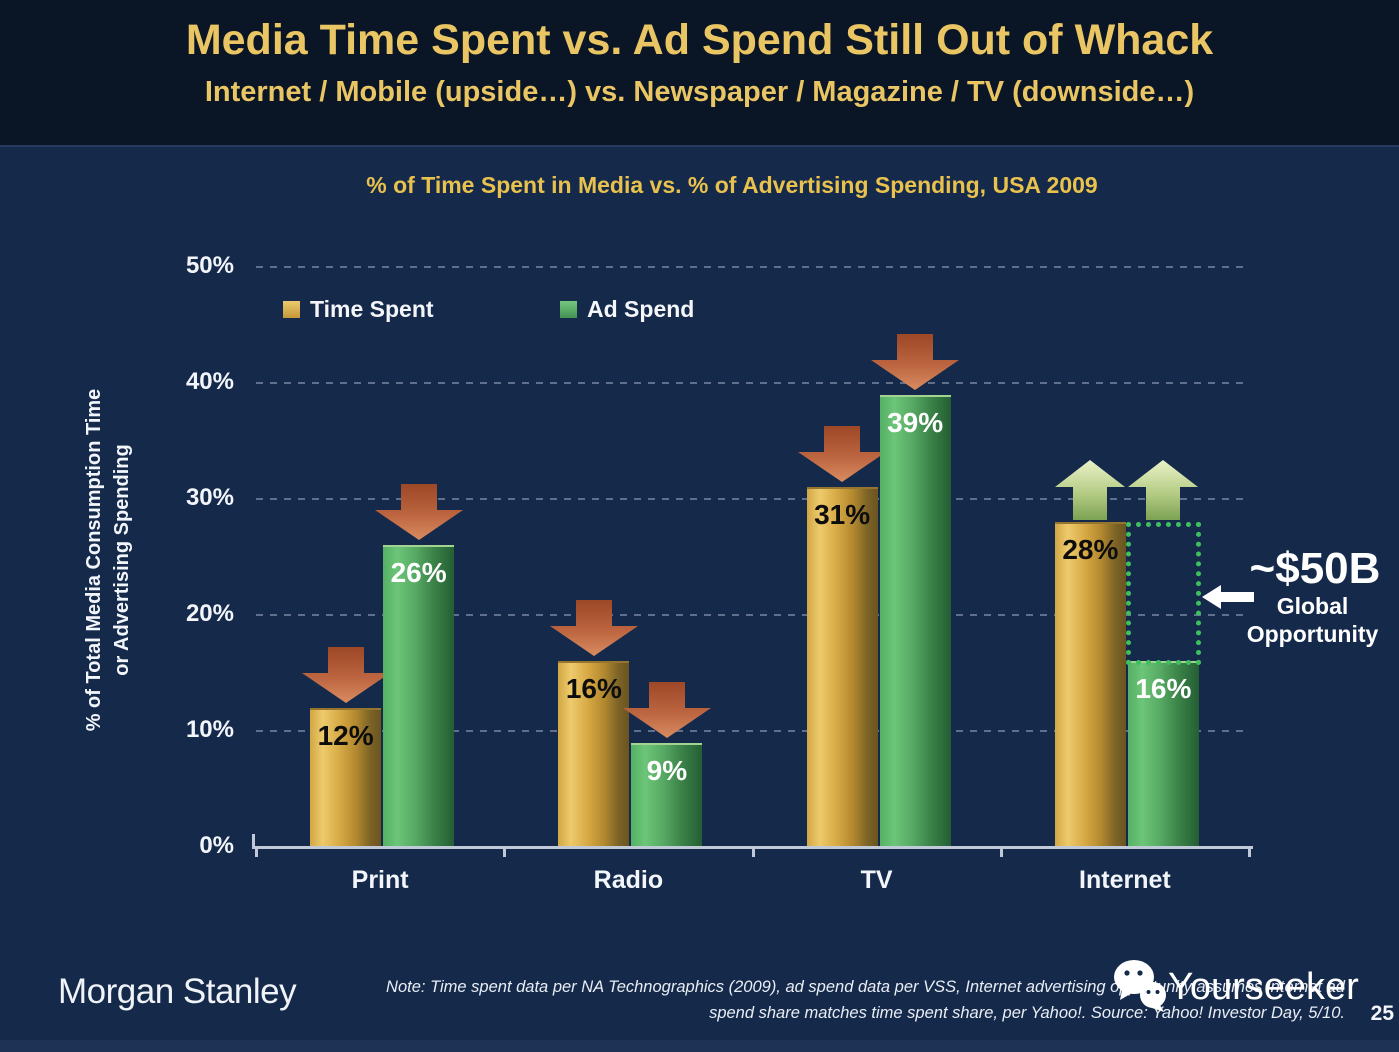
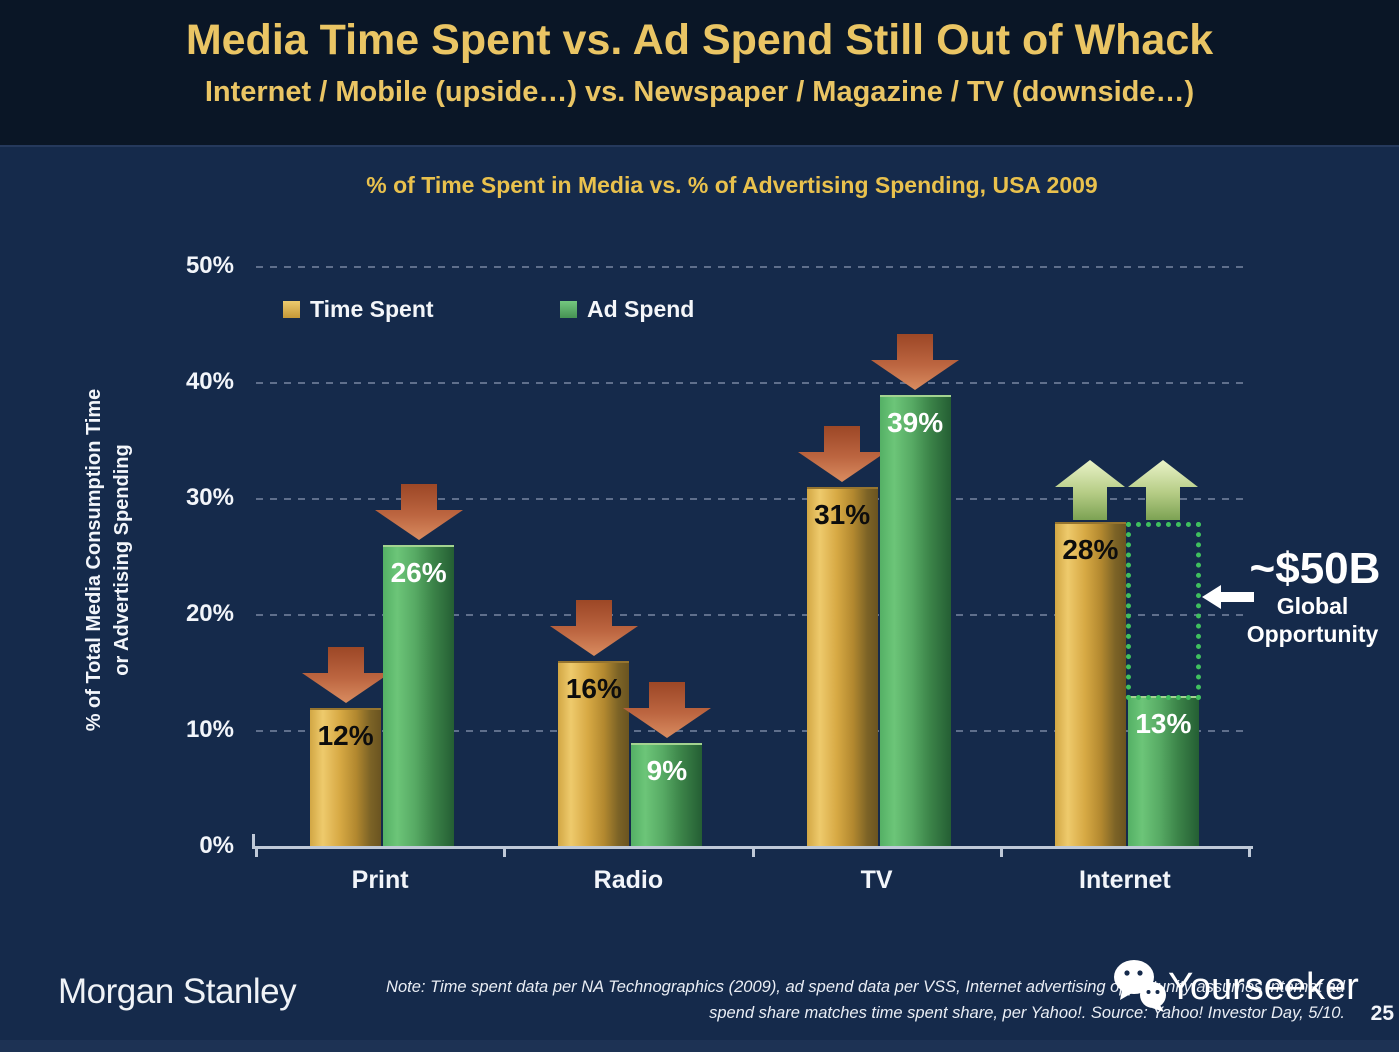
Ad Spend/Internet: 16% -> 13%
